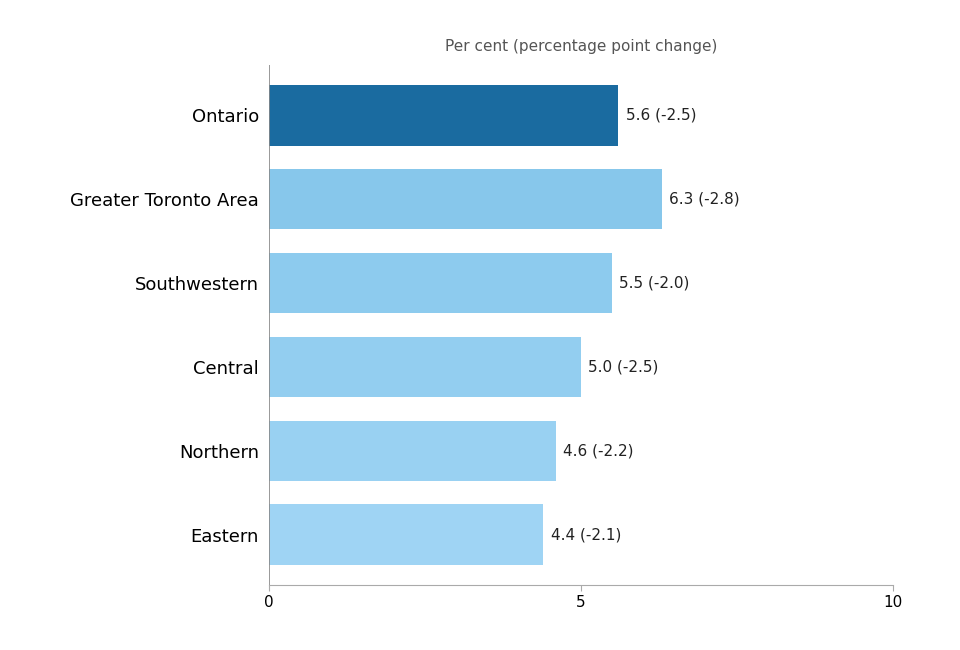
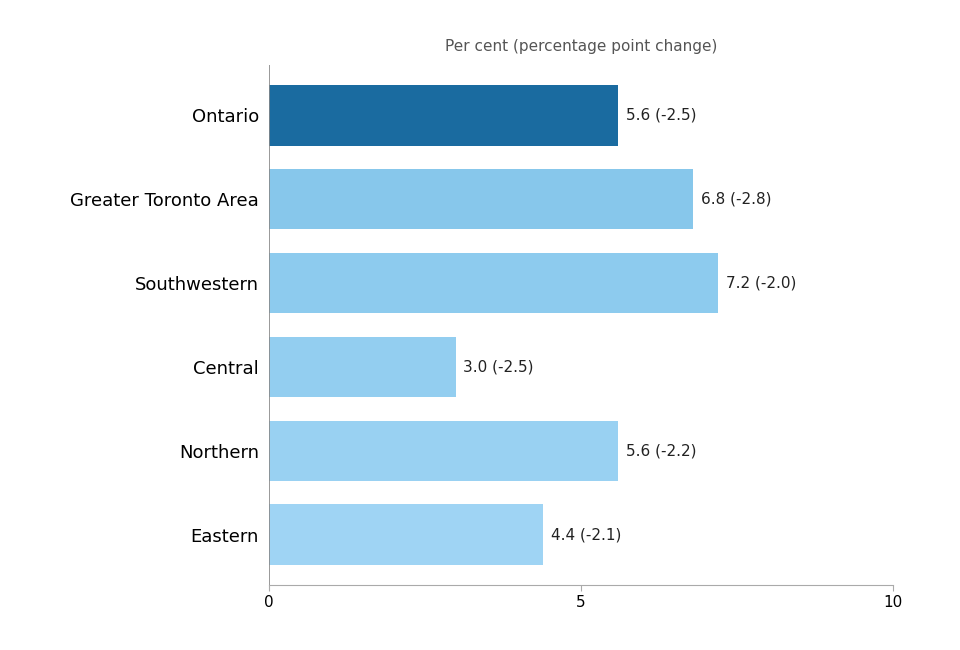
Greater Toronto Area: 6.3 -> 6.8
Southwestern: 5.5 -> 7.2
Central: 5.0 -> 3.0
Northern: 4.6 -> 5.6
